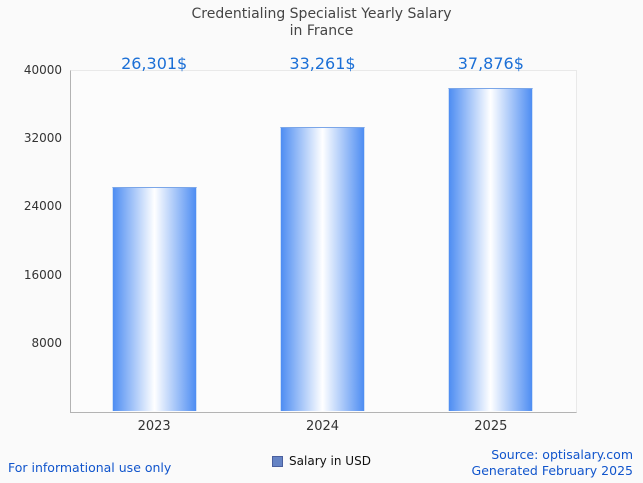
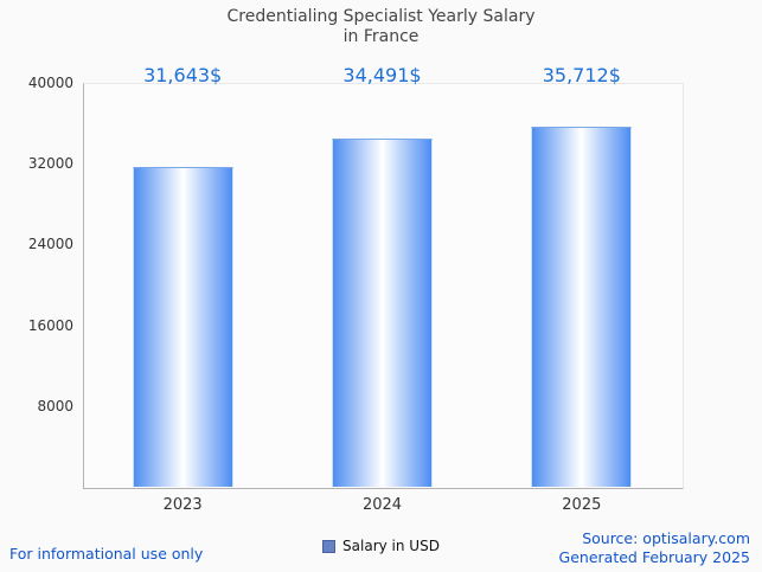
2023: 26,301 -> 31,643
2024: 33,261 -> 34,491
2025: 37,876 -> 35,712
